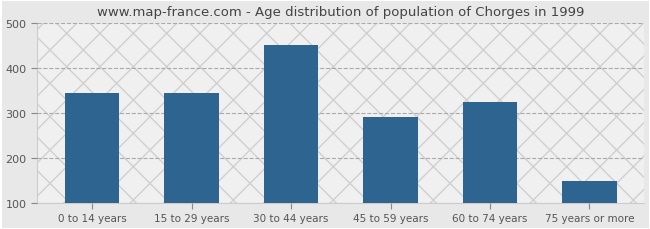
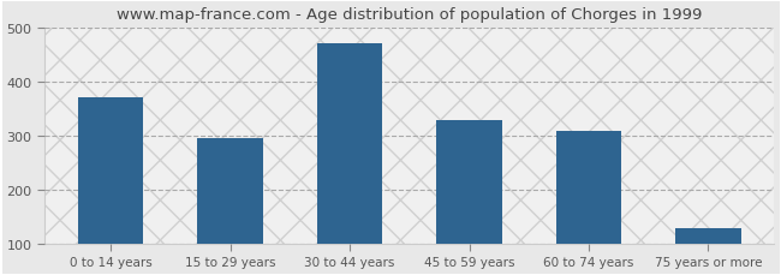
0 to 14 years: 345 -> 370
15 to 29 years: 345 -> 295
30 to 44 years: 450 -> 470
45 to 59 years: 290 -> 328
60 to 74 years: 325 -> 308
75 years or more: 150 -> 128
